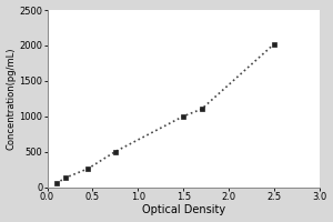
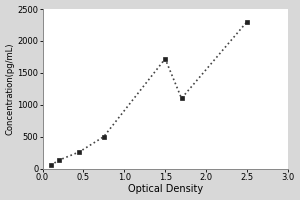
1.5: 1000 -> 1720
2.5: 2020 -> 2300
